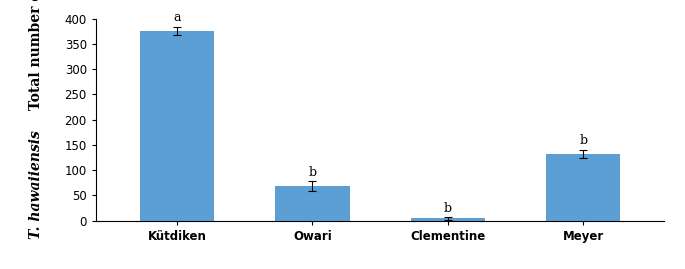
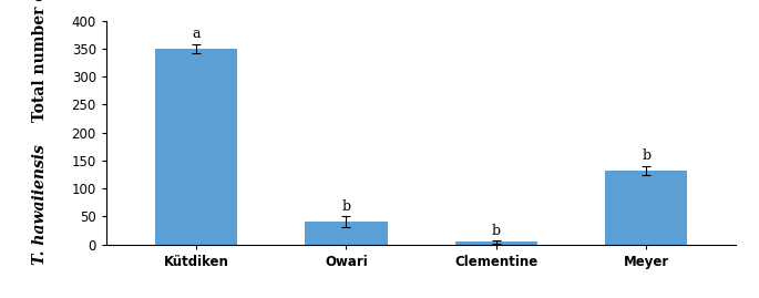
Kütdiken: 376 -> 350
Owari: 68 -> 40
